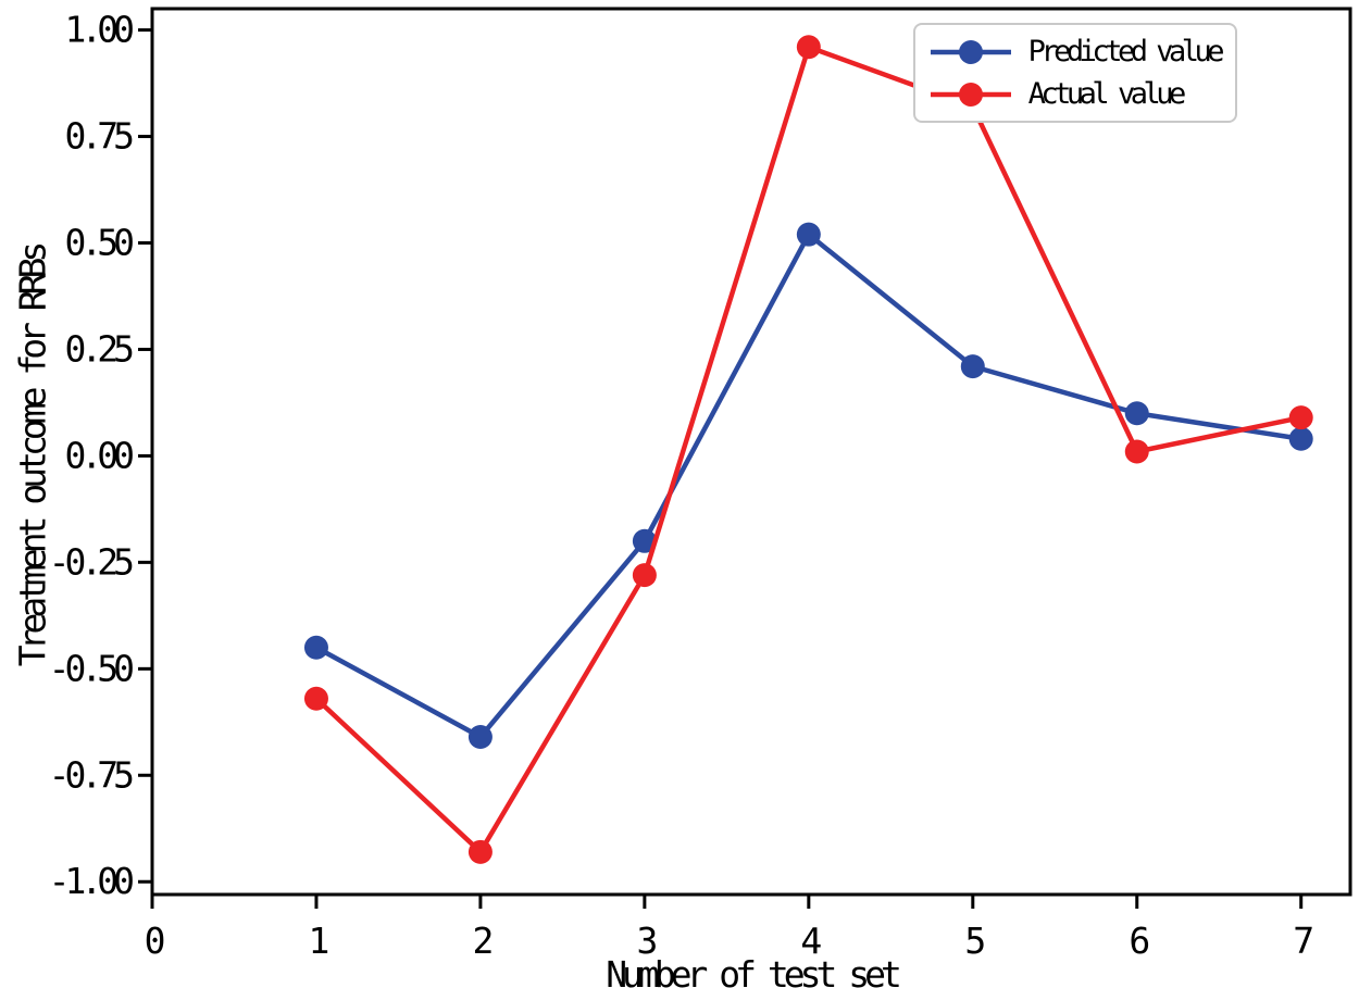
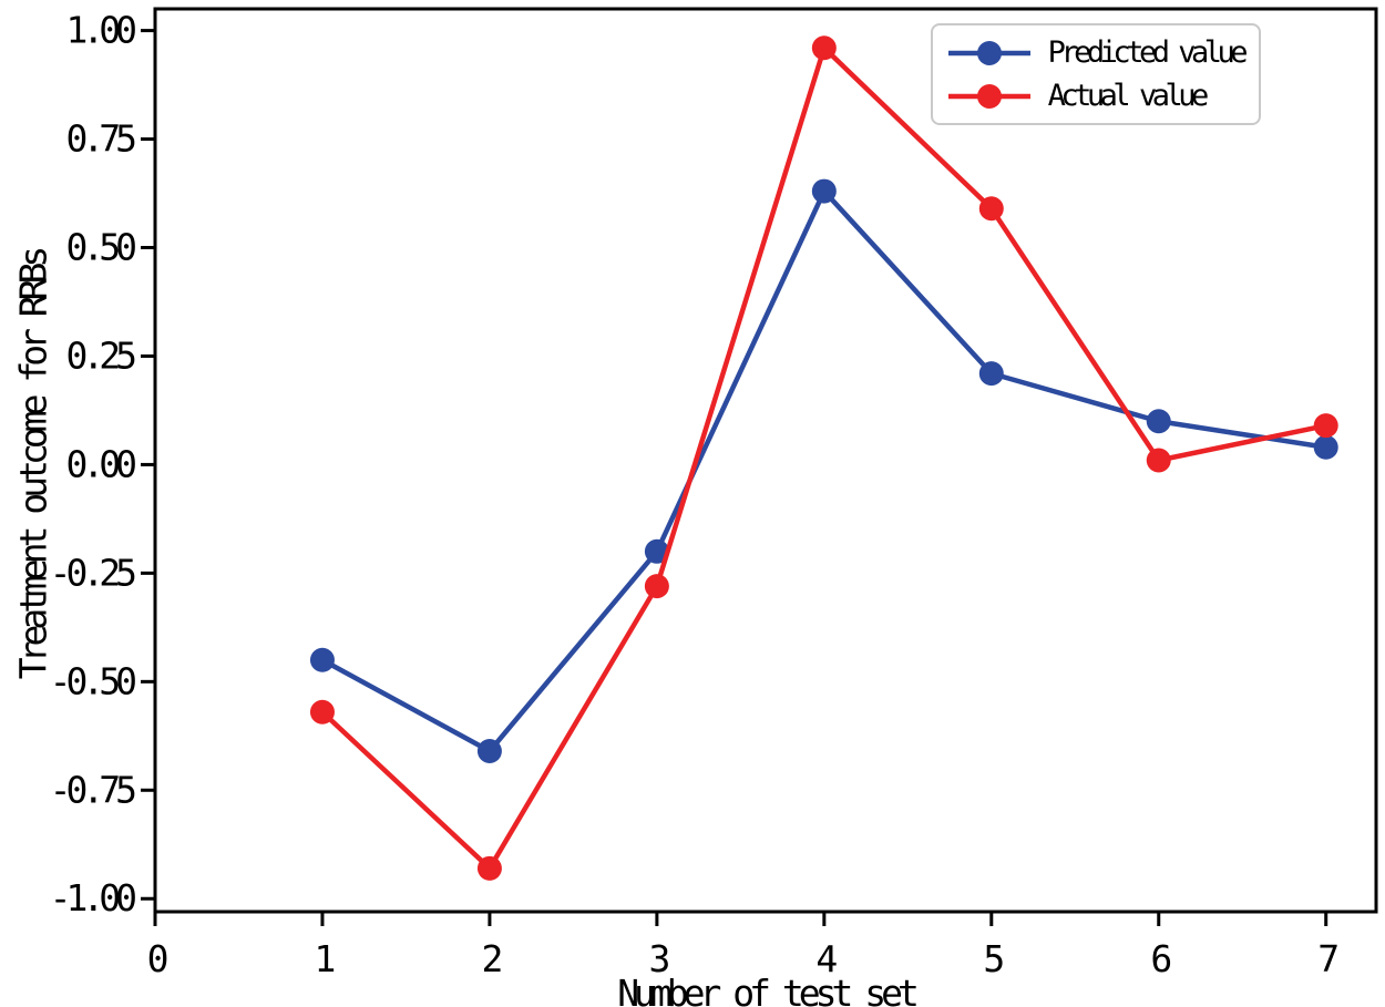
Predicted value/4: 0.52 -> 0.63
Actual value/5: 0.82 -> 0.59
